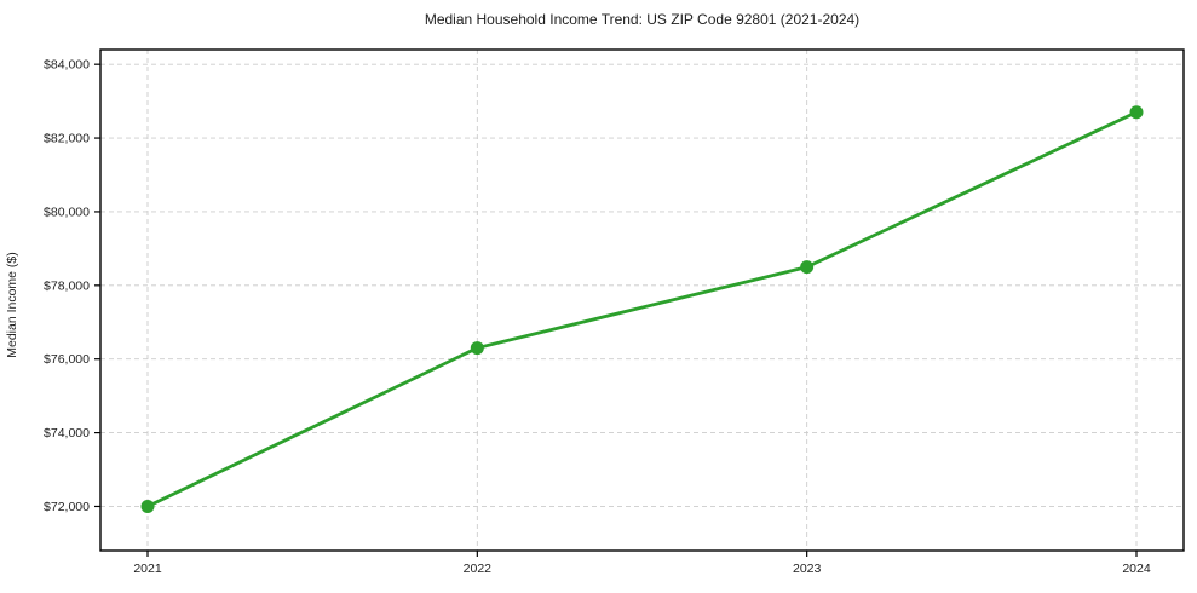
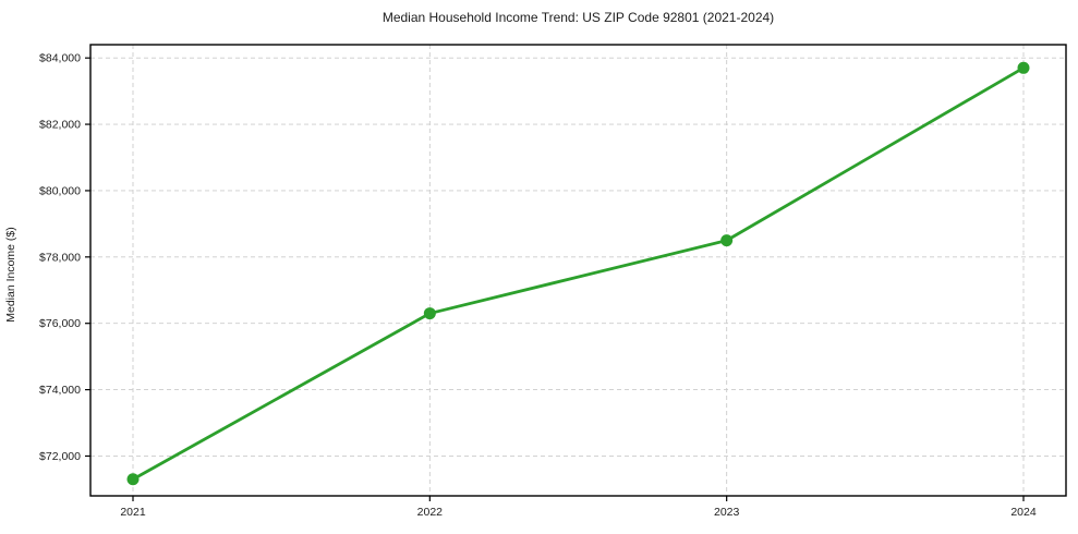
2021: $72000 -> $71300
2024: $82700 -> $83700
